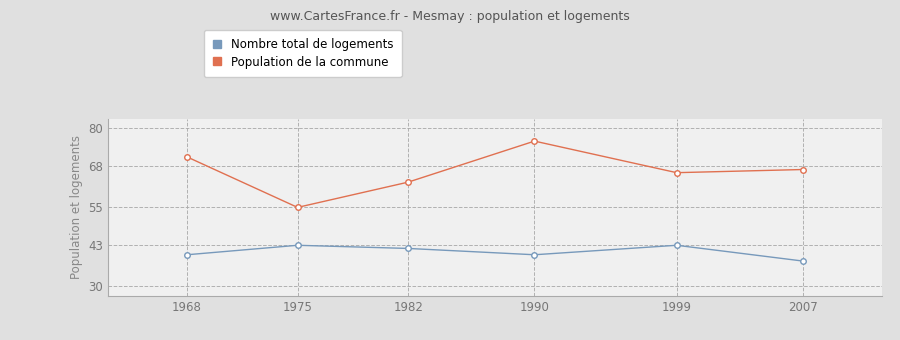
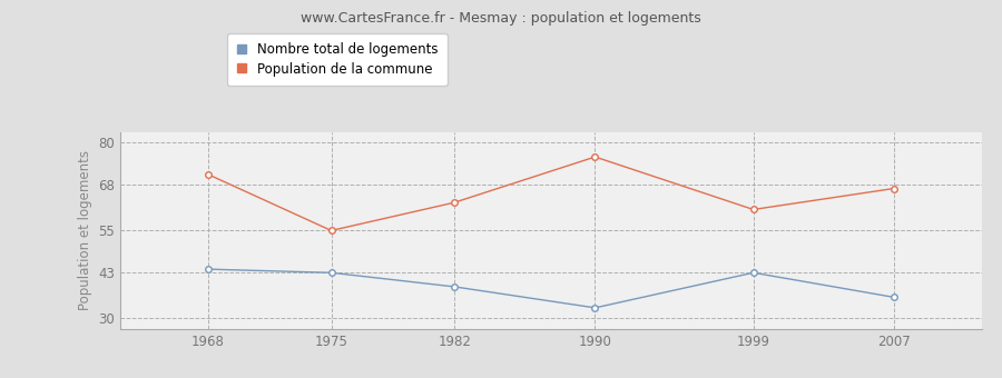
Nombre total de logements/1968: 40 -> 44
Nombre total de logements/1982: 42 -> 39
Nombre total de logements/1990: 40 -> 33
Population de la commune/1999: 66 -> 61
Nombre total de logements/2007: 38 -> 36
